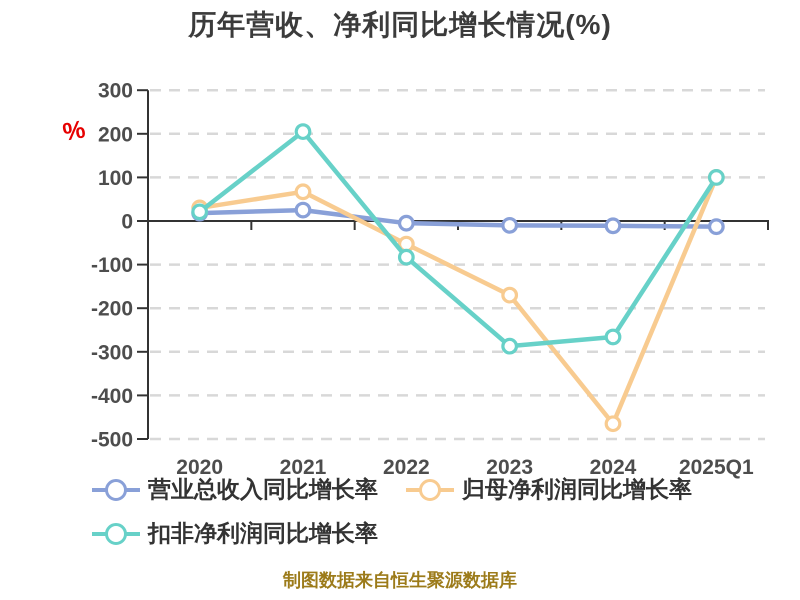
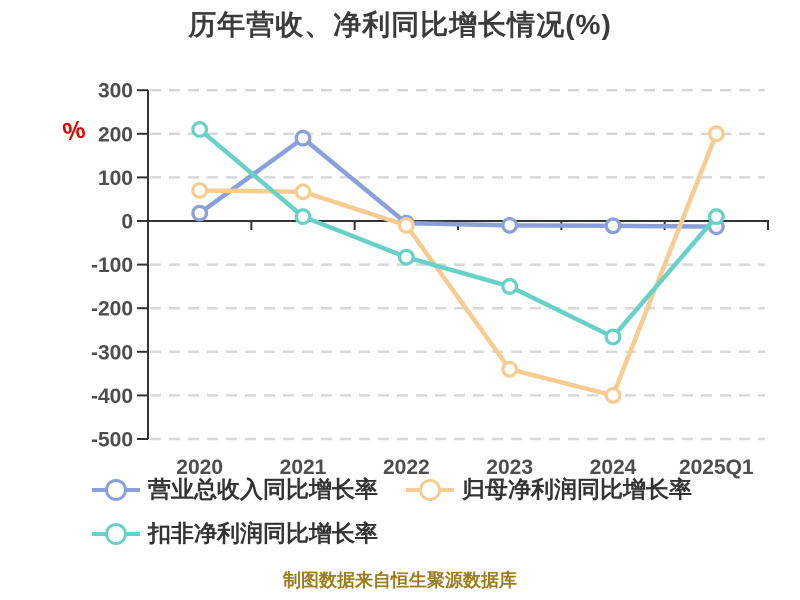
归母净利润同比增长率/2020: 30 -> 70
扣非净利润同比增长率/2020: 20 -> 210
营业总收入同比增长率/2021: 20 -> 190
扣非净利润同比增长率/2021: 200 -> 10
归母净利润同比增长率/2022: -50 -> -10
归母净利润同比增长率/2023: -170 -> -340
扣非净利润同比增长率/2023: -290 -> -150
归母净利润同比增长率/2024: -460 -> -400
归母净利润同比增长率/2025Q1: 100 -> 200
扣非净利润同比增长率/2025Q1: 100 -> 10
